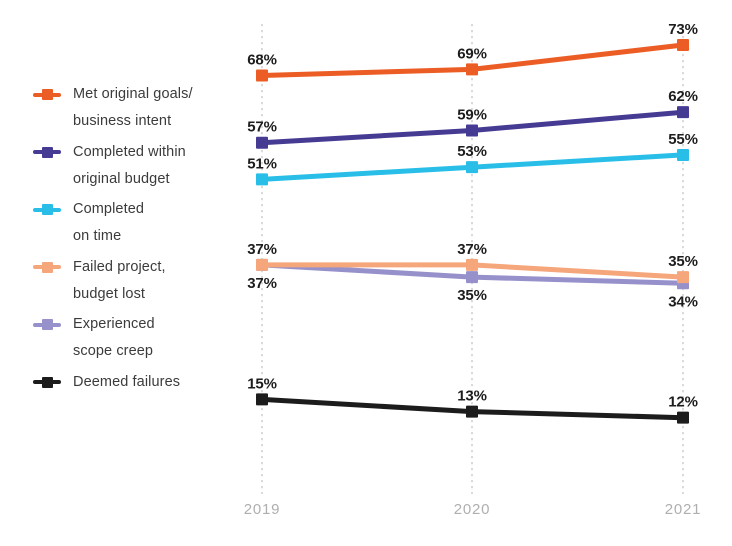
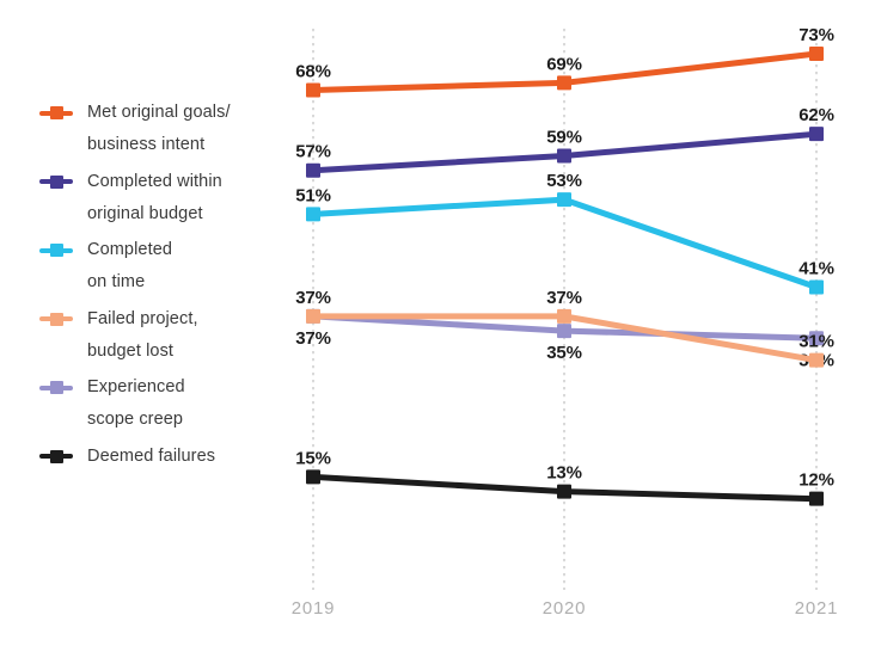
Completed on time/2021: 55% -> 41%
Failed project, budget lost/2021: 35% -> 31%
